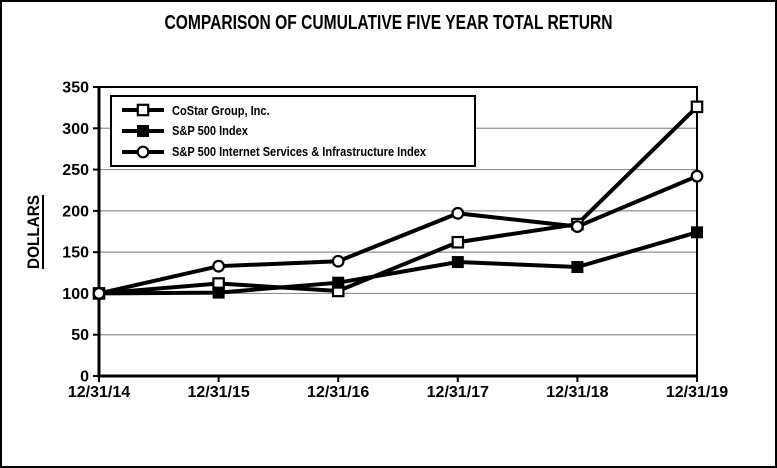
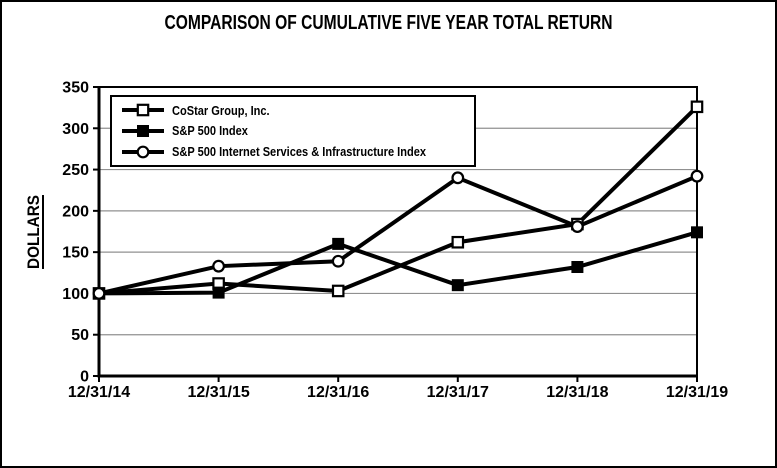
S&P 500 Index/12/31/16: 110 -> 160
S&P 500 Index/12/31/17: 140 -> 110
S&P 500 Internet Services & Infrastructure Index/12/31/17: 200 -> 240
